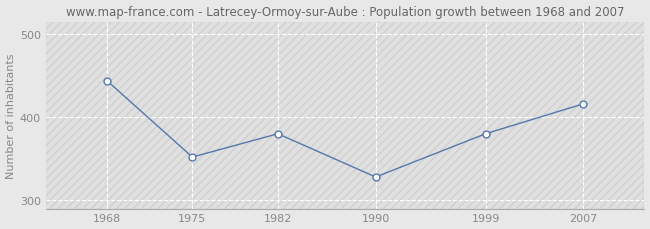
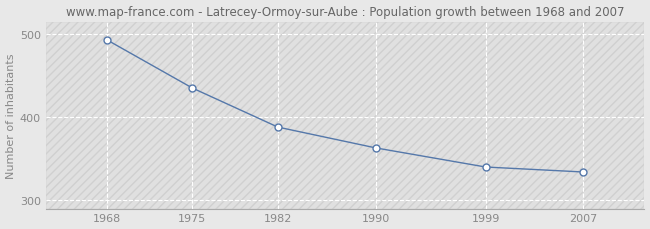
1968: 444 -> 493
1975: 352 -> 435
1982: 380 -> 388
1990: 328 -> 363
1999: 380 -> 340
2007: 416 -> 334
